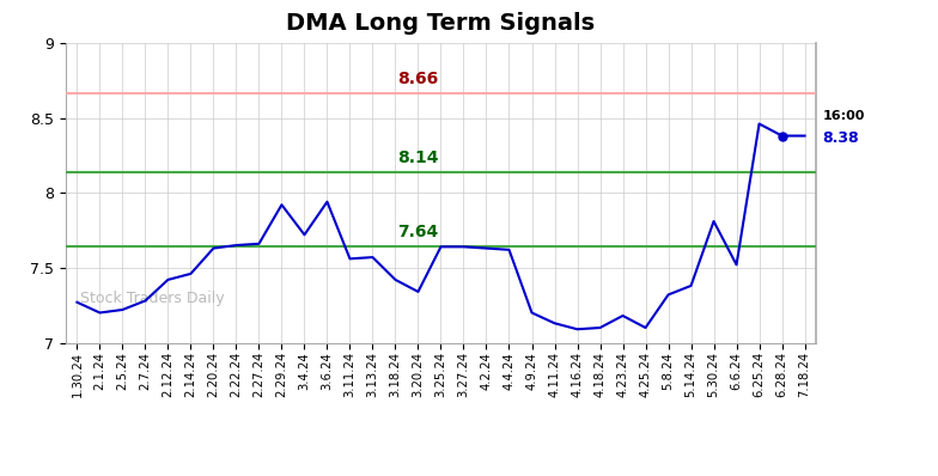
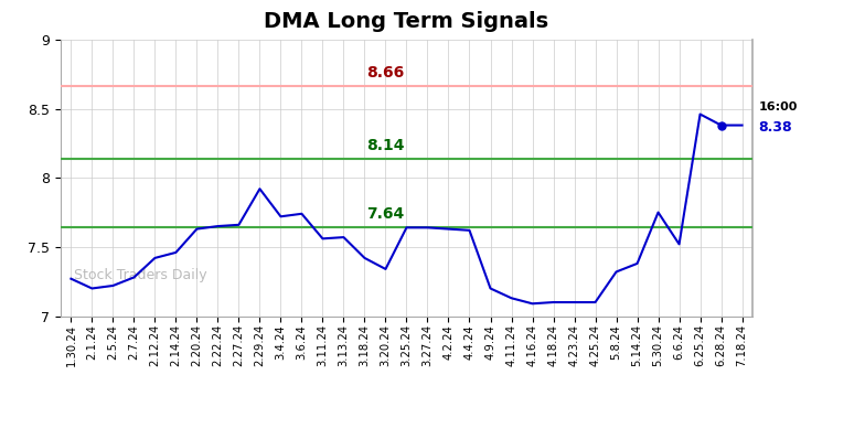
3.6.24: 7.94 -> 7.74
4.23.24: 7.18 -> 7.10
5.30.24: 7.81 -> 7.75
